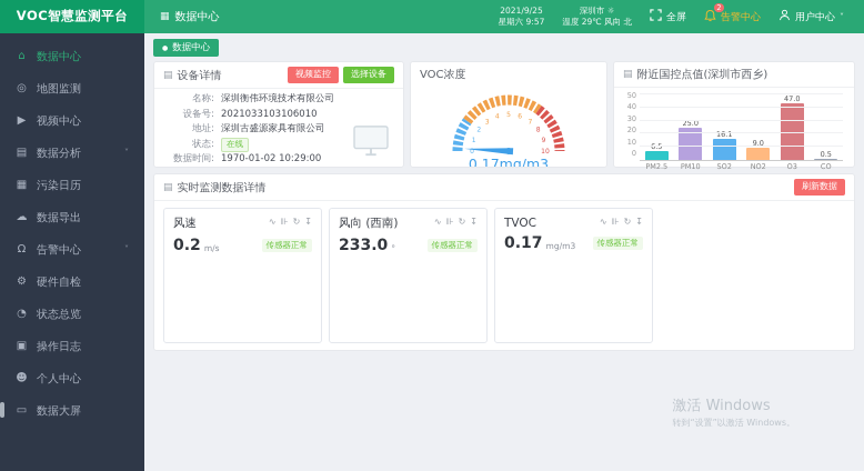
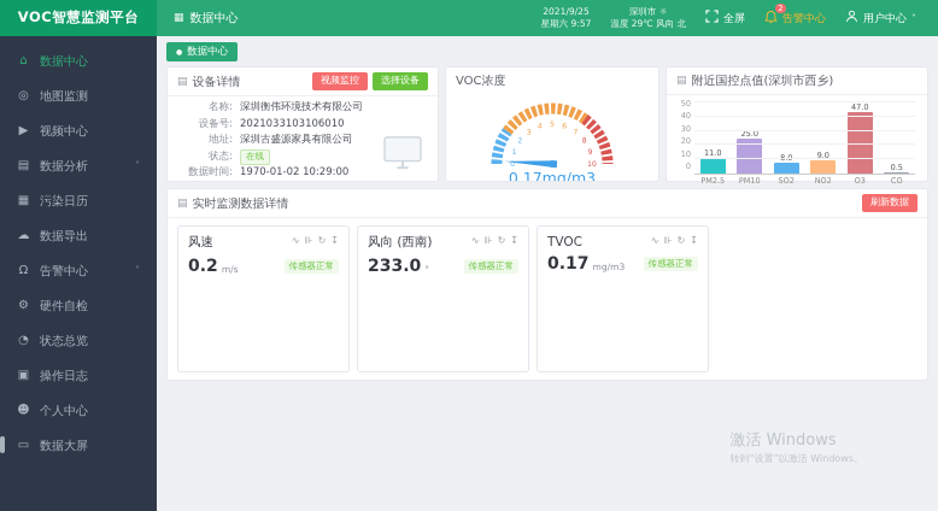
PM2.5: 6.5 -> 11.0
SO2: 16.1 -> 8.0
